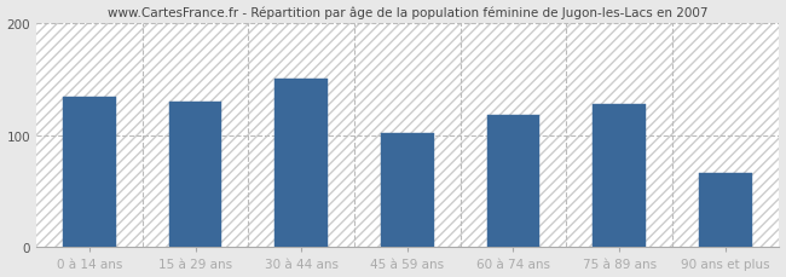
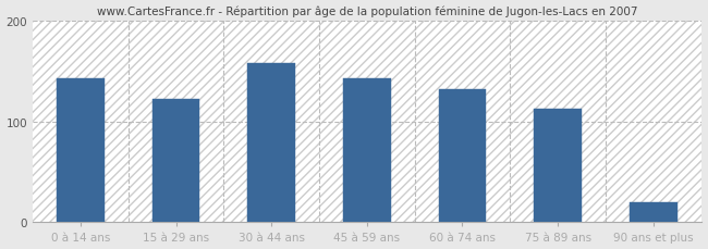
0 à 14 ans: 134 -> 142
15 à 29 ans: 130 -> 122
30 à 44 ans: 150 -> 158
45 à 59 ans: 102 -> 143
60 à 74 ans: 118 -> 132
75 à 89 ans: 128 -> 112
90 ans et plus: 66 -> 20
